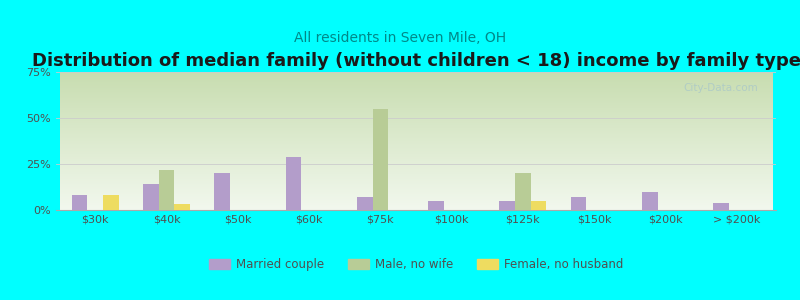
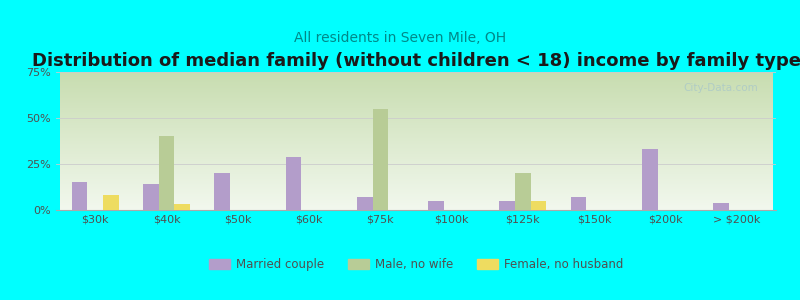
Married couple/$30k: 8% -> 15%
Male, no wife/$40k: 22% -> 40%
Married couple/$200k: 10% -> 33%
